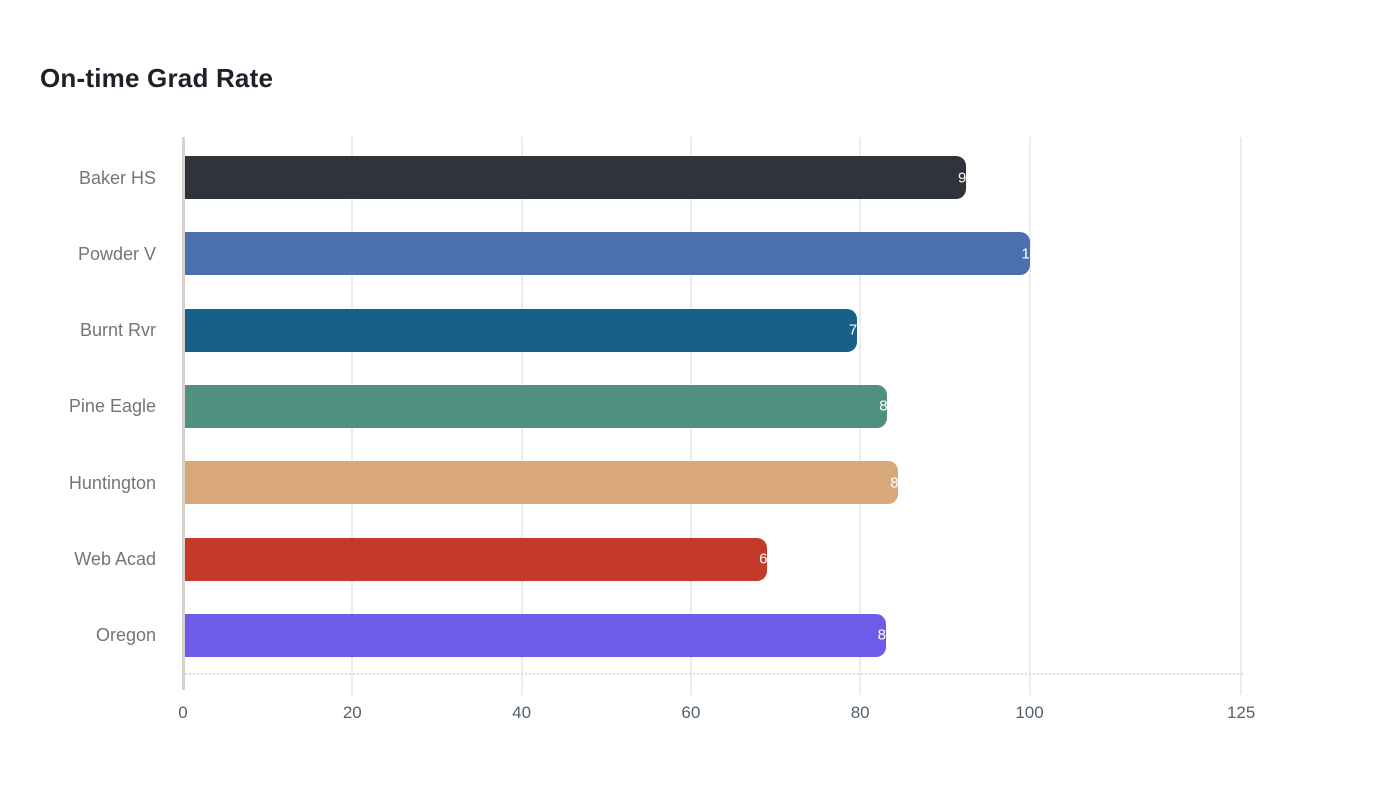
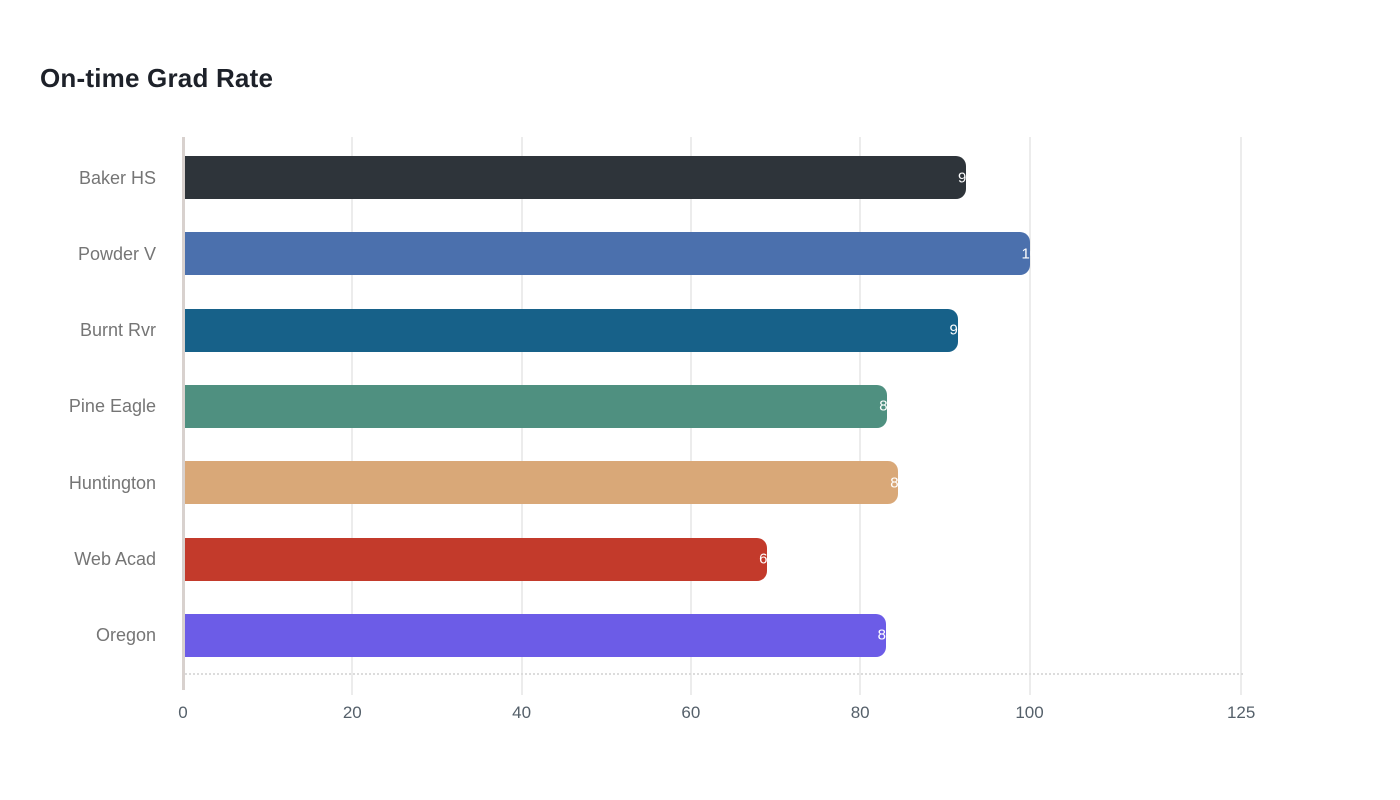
Burnt Rvr: 79.6 -> 91.5
